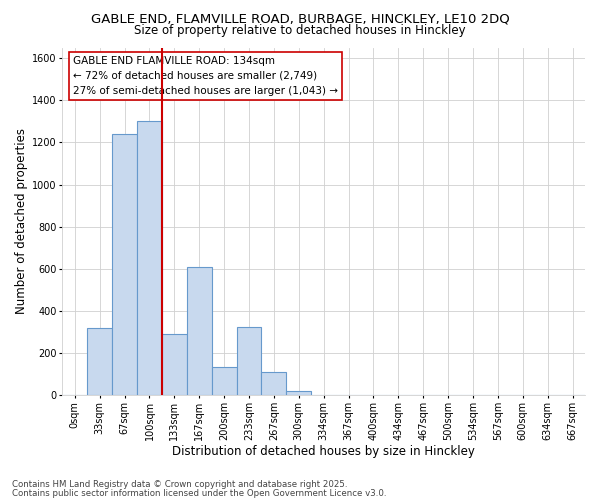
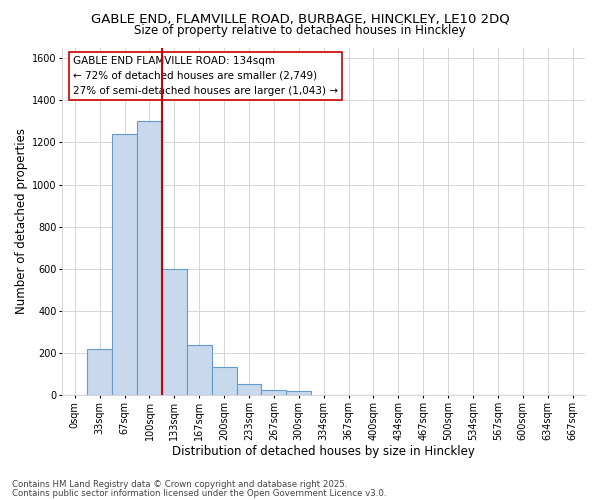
33sqm: 320 -> 220
133sqm: 290 -> 600
167sqm: 610 -> 240
233sqm: 325 -> 55
267sqm: 110 -> 25
